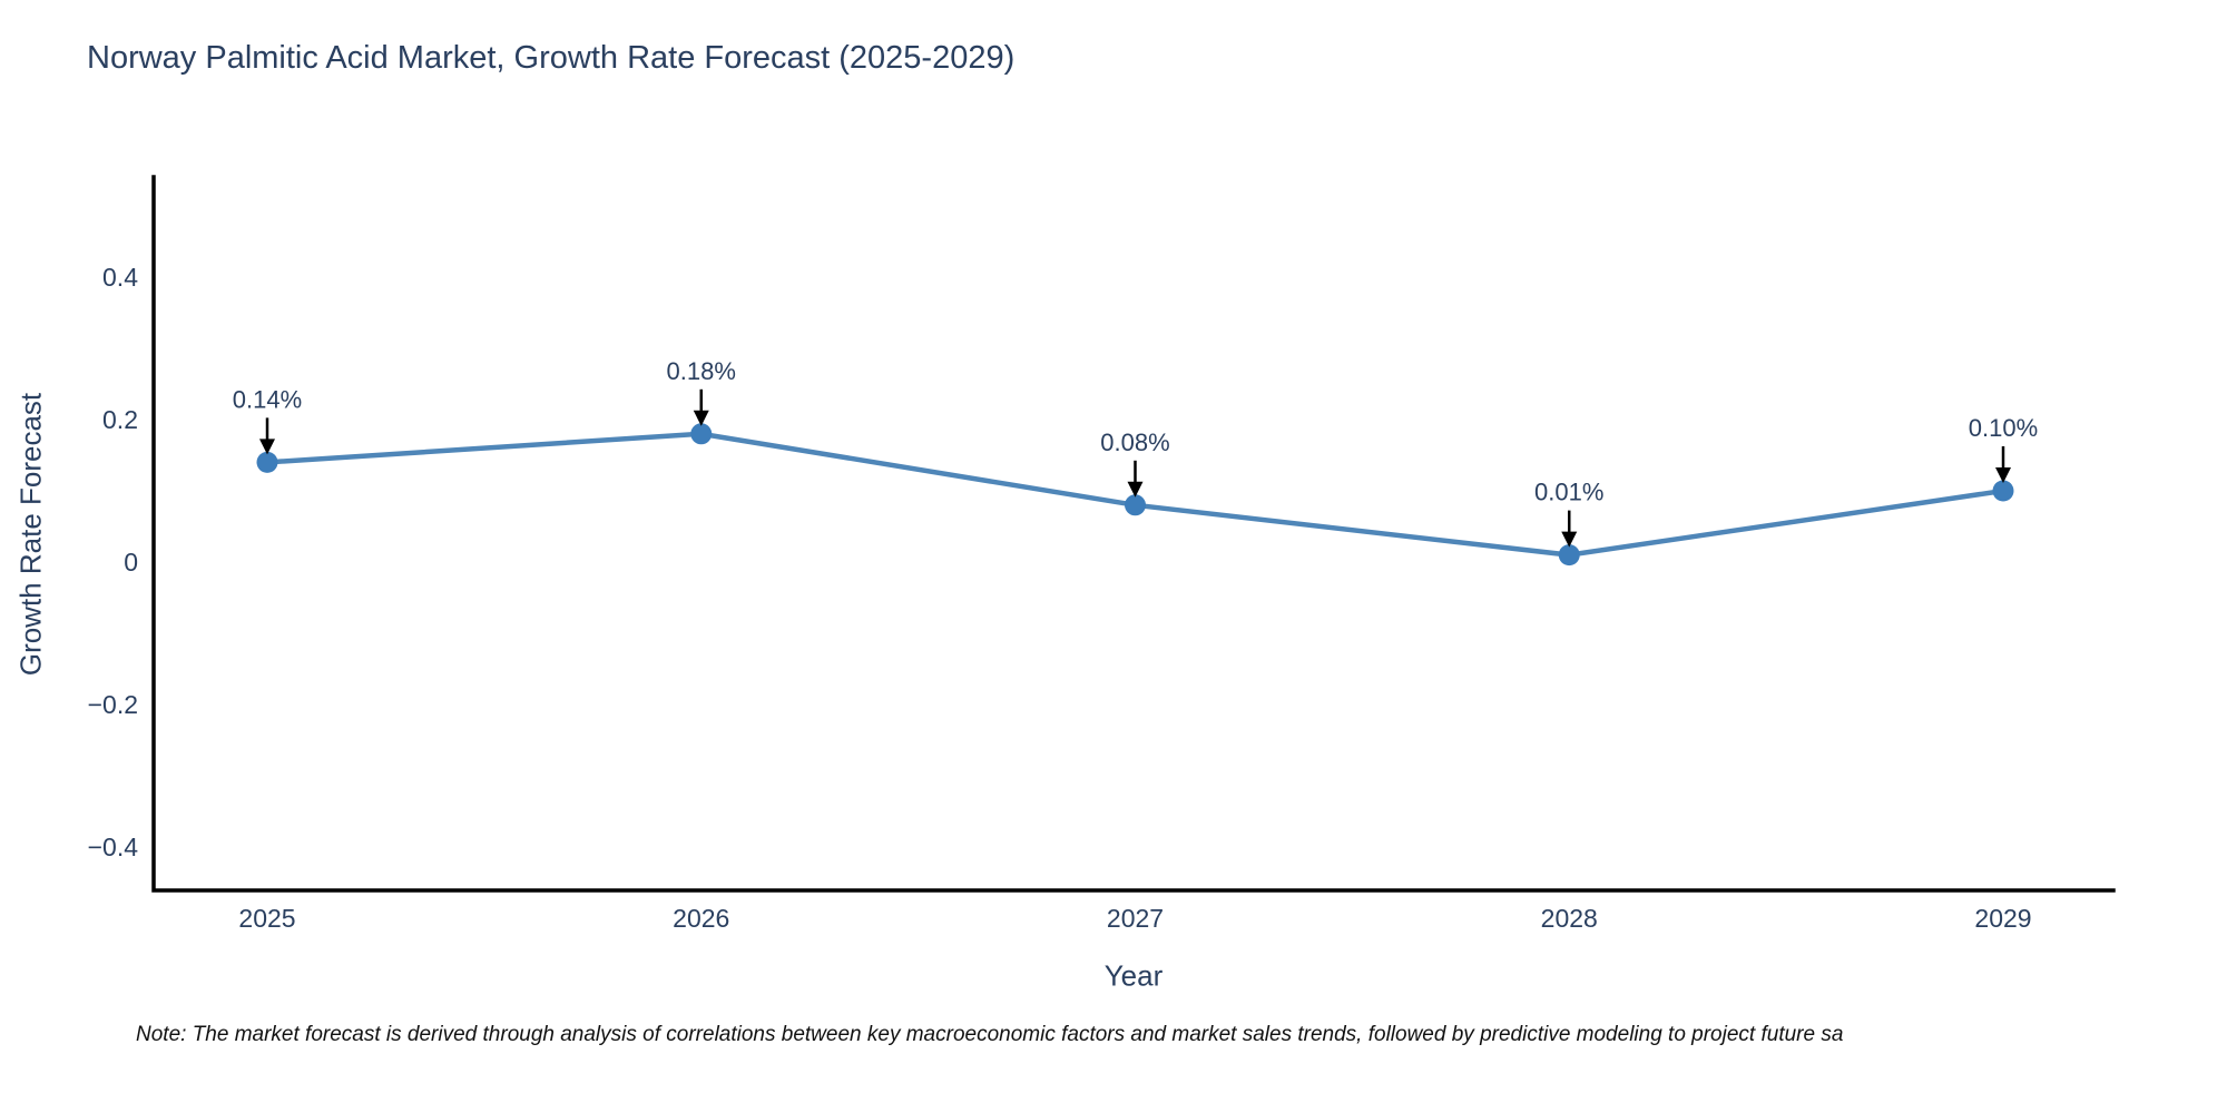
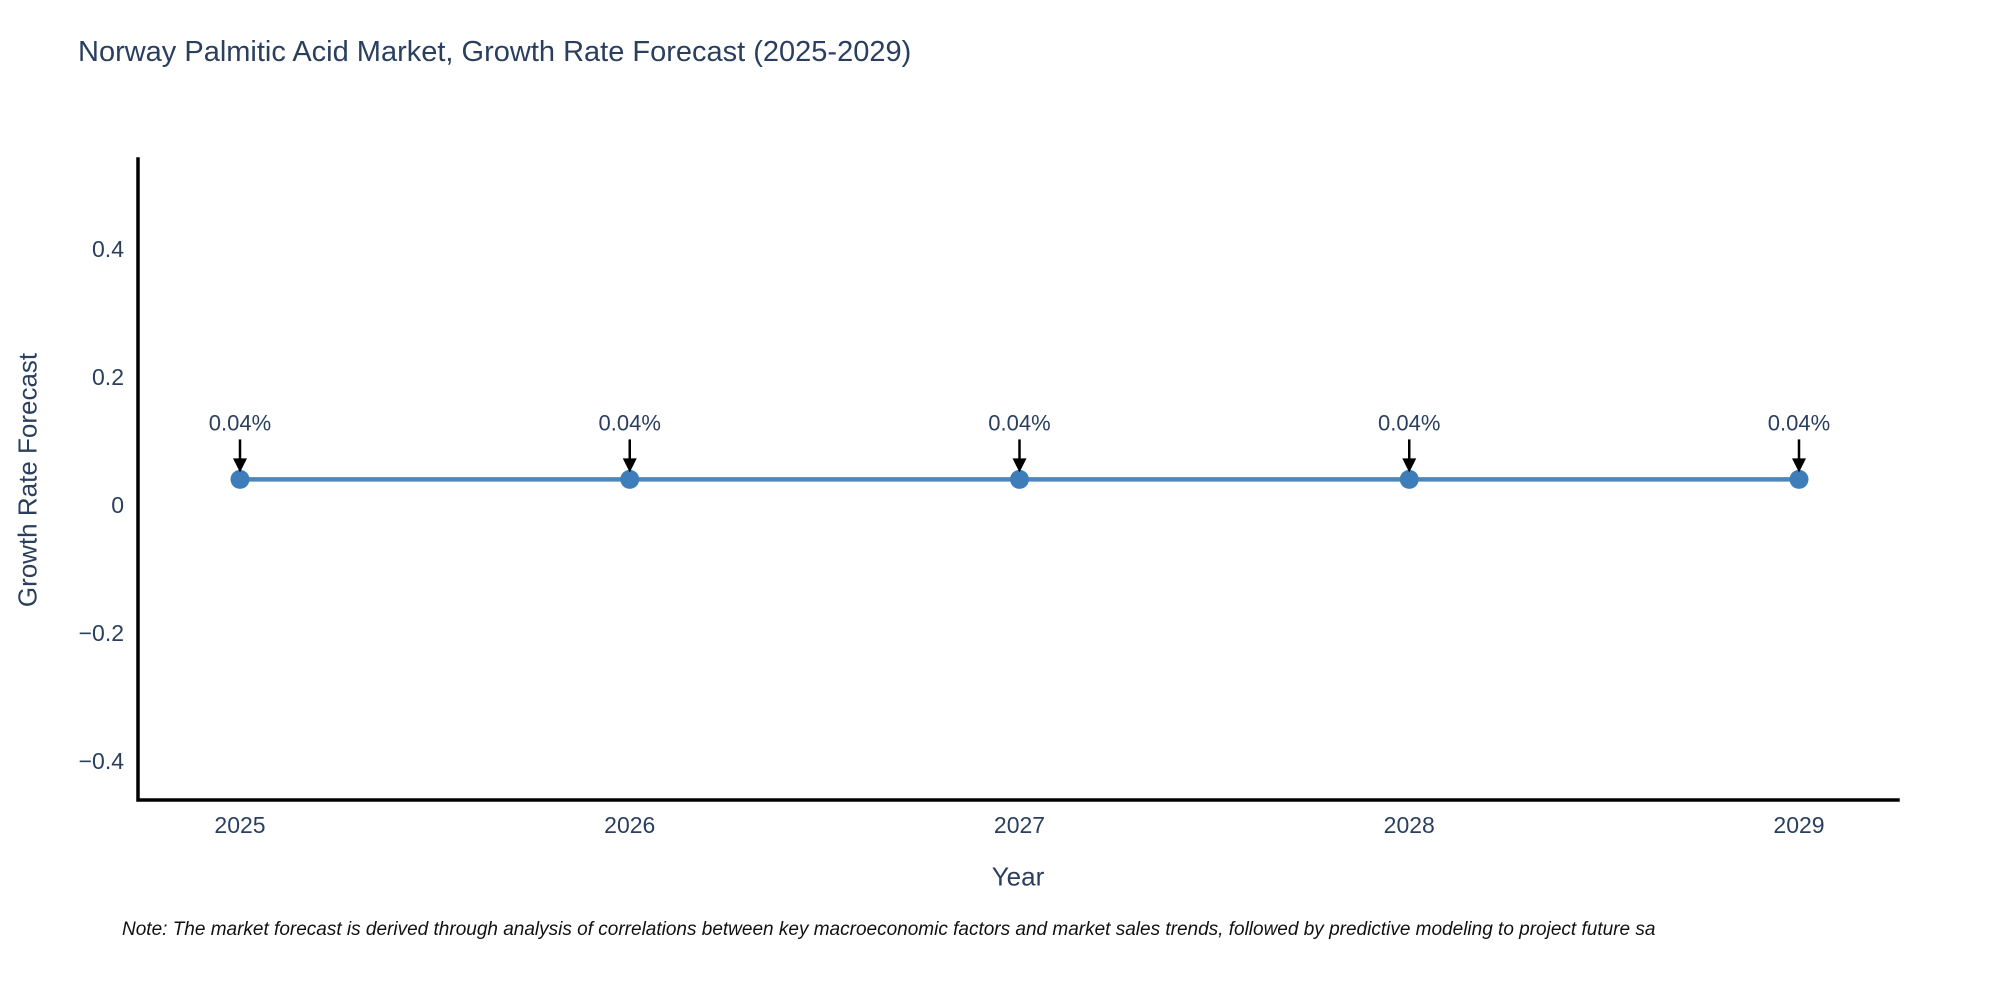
2025: 0.14% -> 0.04%
2026: 0.18% -> 0.04%
2027: 0.08% -> 0.04%
2028: 0.01% -> 0.04%
2029: 0.10% -> 0.04%
